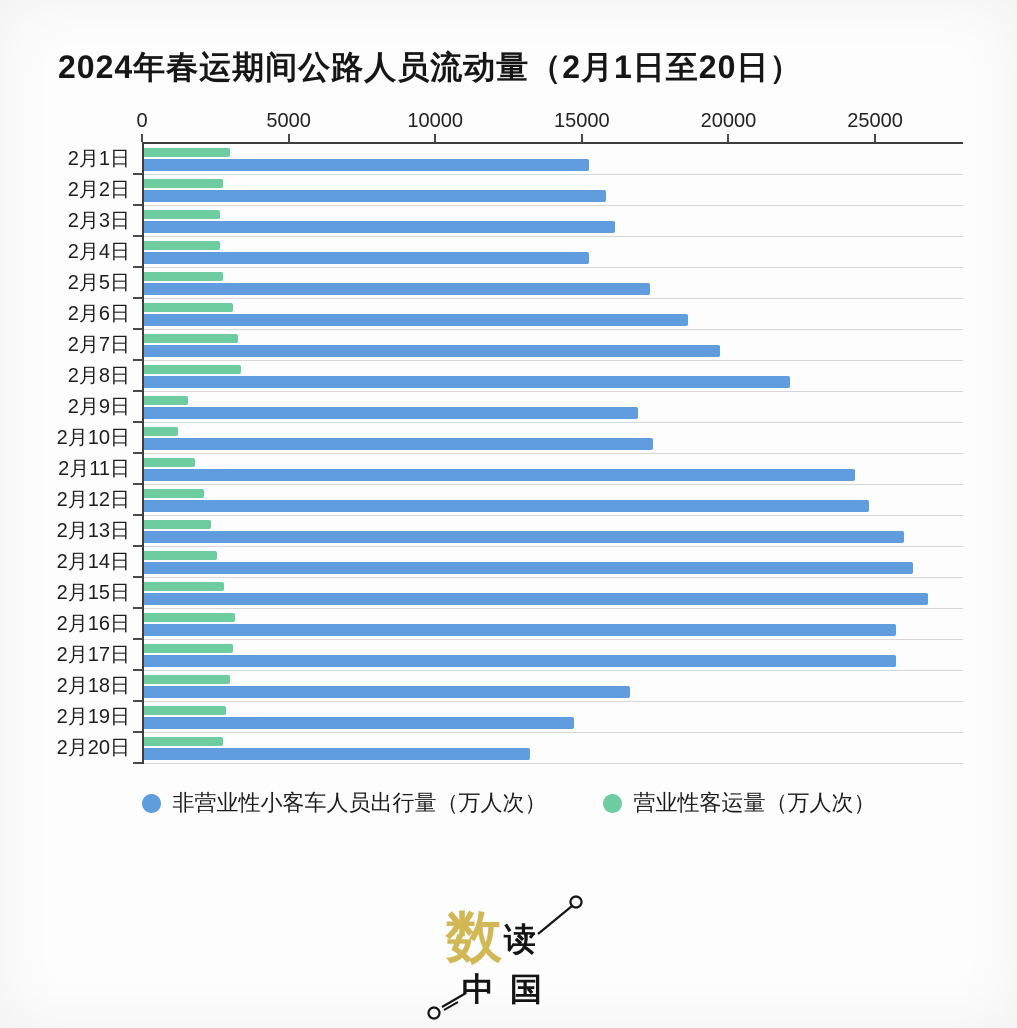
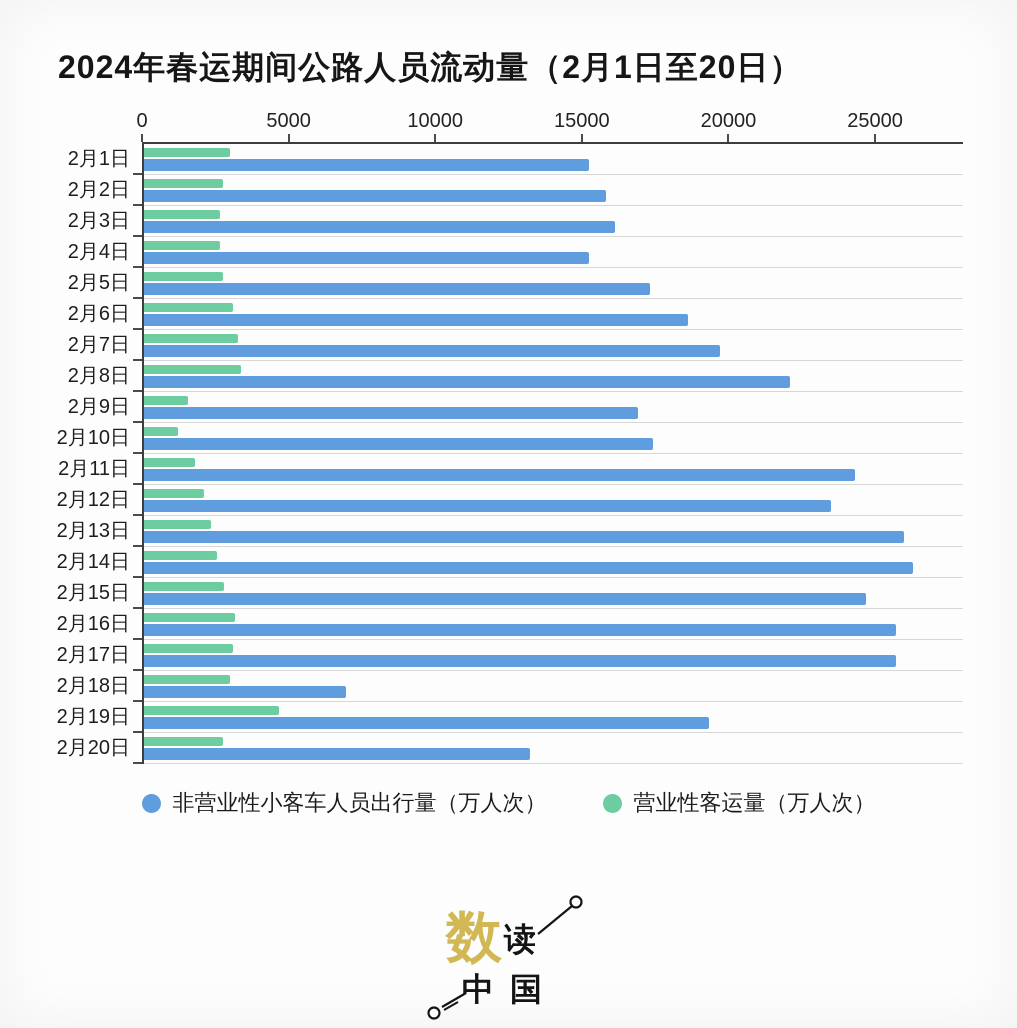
非营业性小客车人员出行量（万人次）/2月12日: 24800 -> 23500
非营业性小客车人员出行量（万人次）/2月15日: 26800 -> 24700
非营业性小客车人员出行量（万人次）/2月18日: 16600 -> 6900
非营业性小客车人员出行量（万人次）/2月19日: 14700 -> 19300
营业性客运量（万人次）/2月19日: 2800 -> 4600
